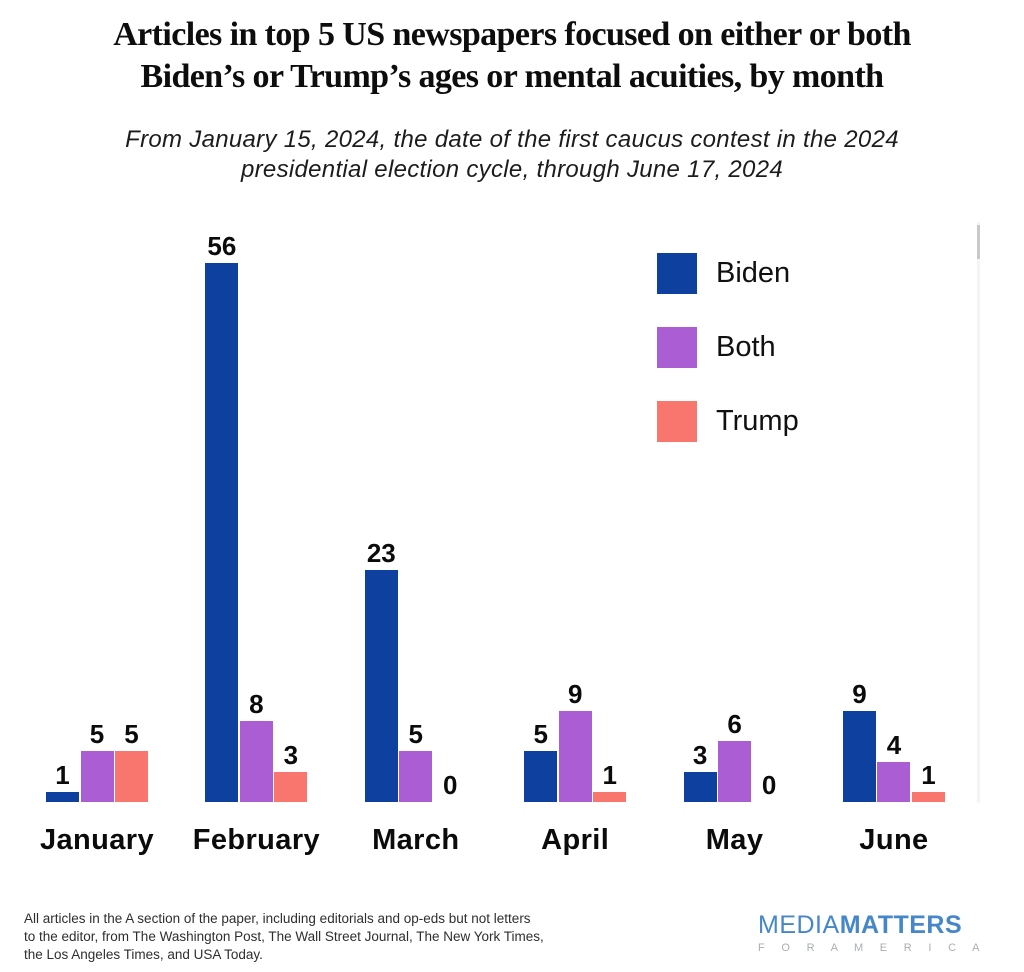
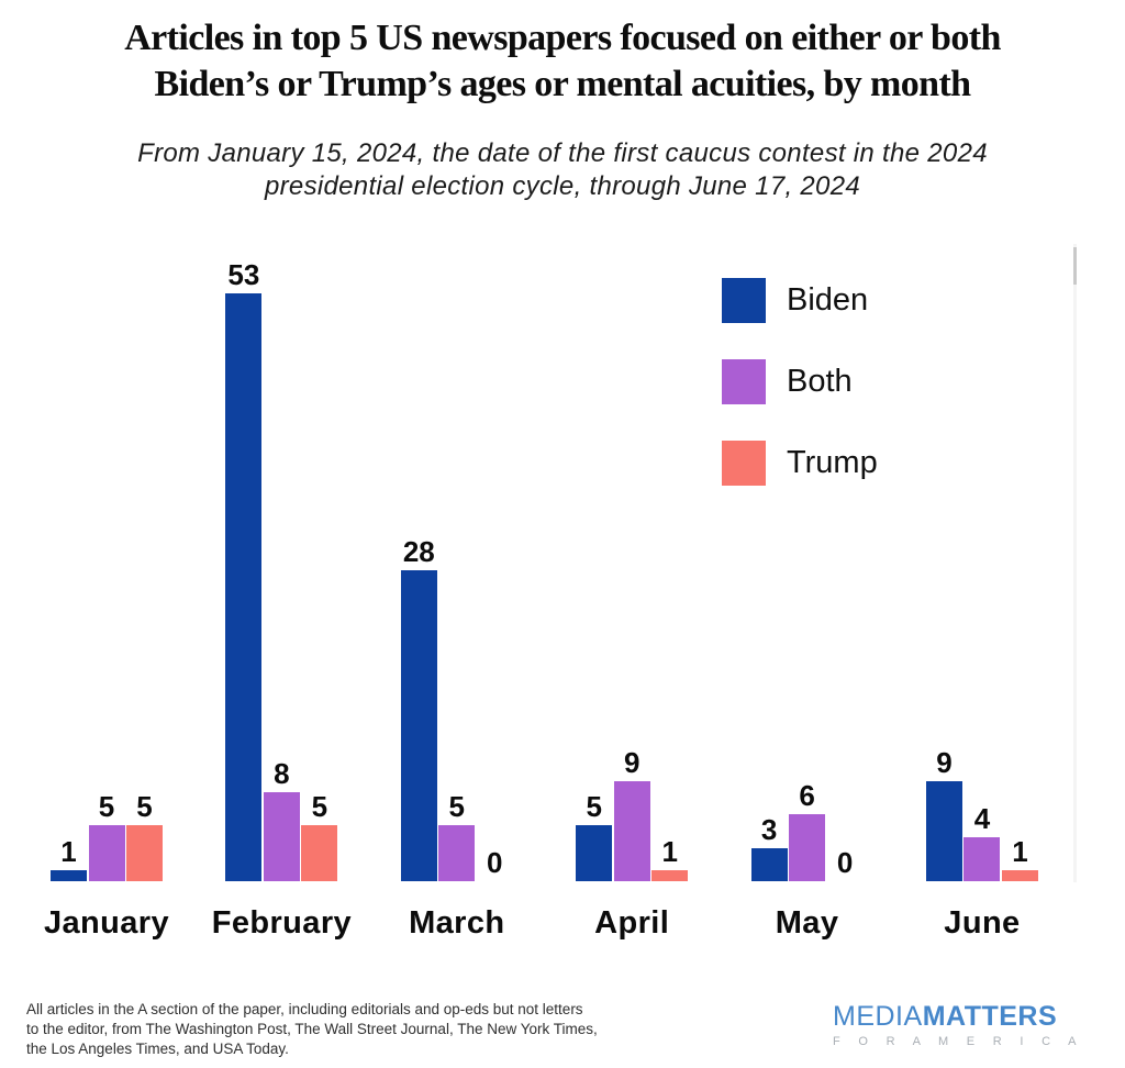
Biden/February: 56 -> 53
Trump/February: 3 -> 5
Biden/March: 23 -> 28
